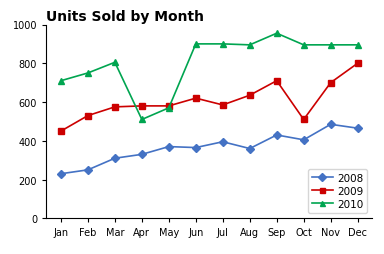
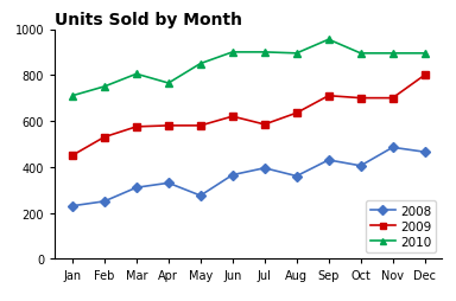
2010/Apr: 510 -> 760
2008/May: 370 -> 280
2010/May: 570 -> 850
2009/Oct: 510 -> 700
